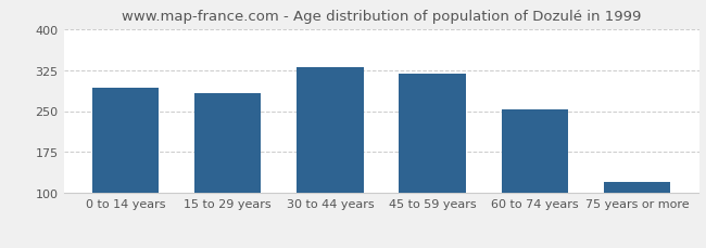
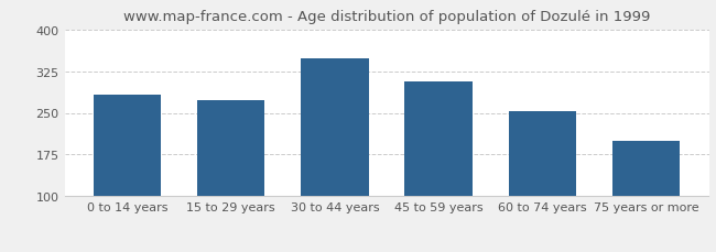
0 to 14 years: 293 -> 282
15 to 29 years: 283 -> 272
30 to 44 years: 330 -> 348
45 to 59 years: 318 -> 306
75 years or more: 120 -> 200
